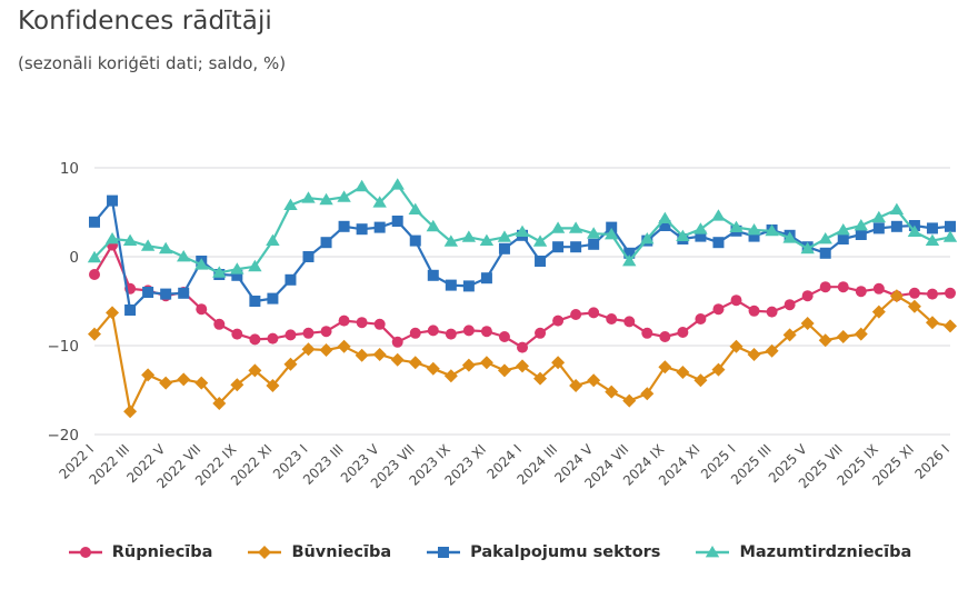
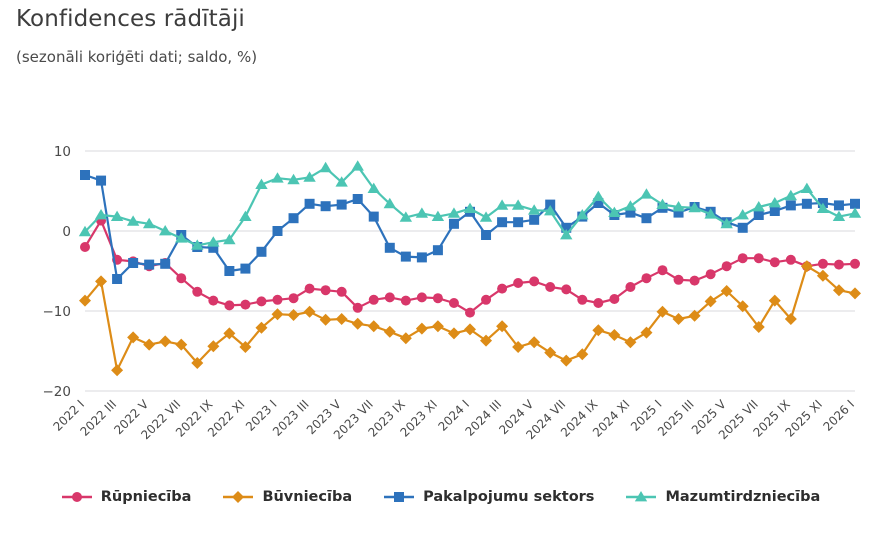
Pakalpojumu sektors/2022 I: 4 -> 7
Būvniecība/2025 VII: -9 -> -12
Būvniecība/2025 IX: -6 -> -11
